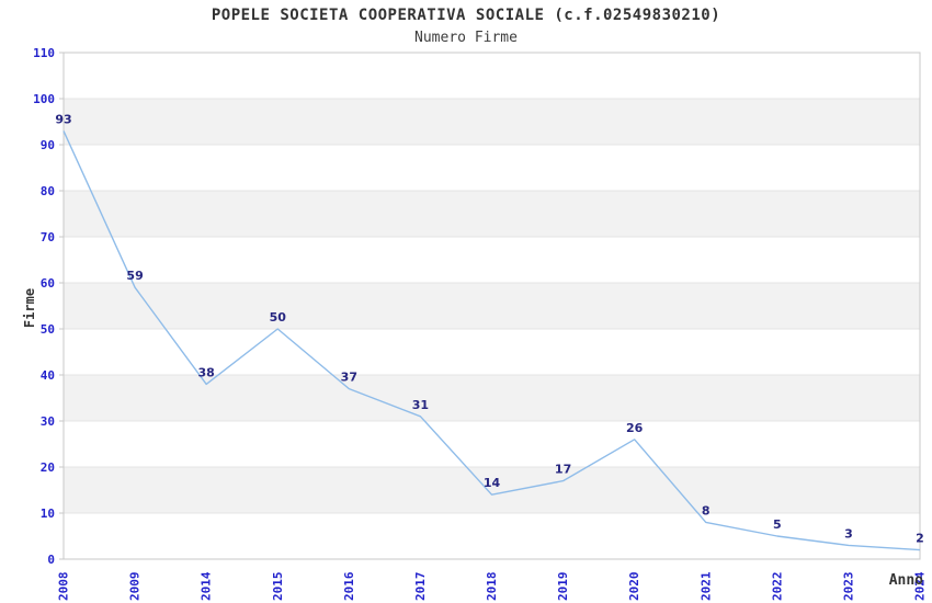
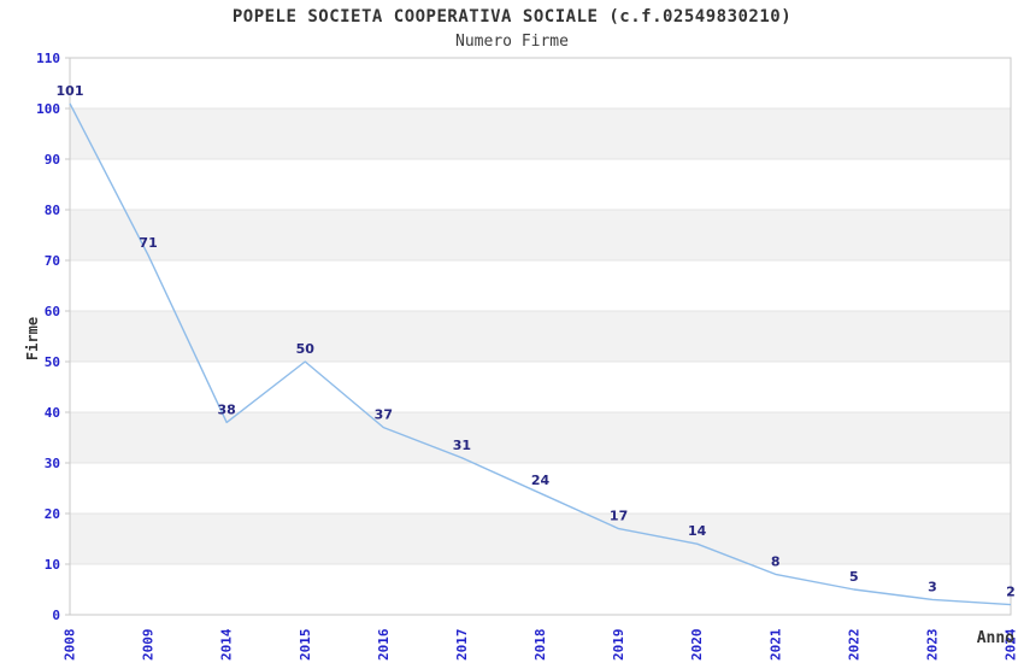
2008: 93 -> 101
2009: 59 -> 71
2018: 14 -> 24
2020: 26 -> 14
